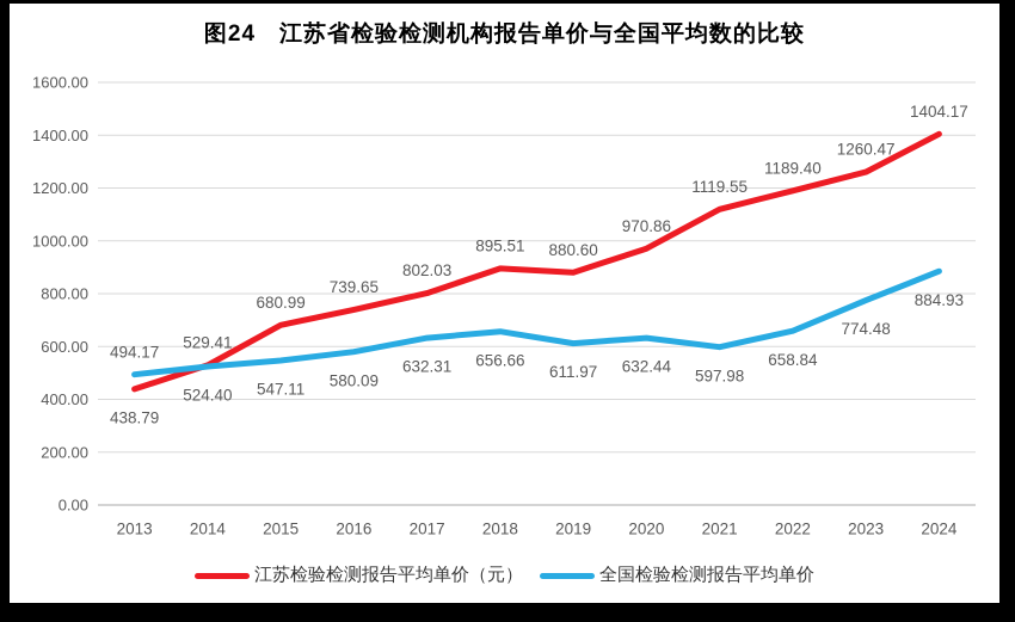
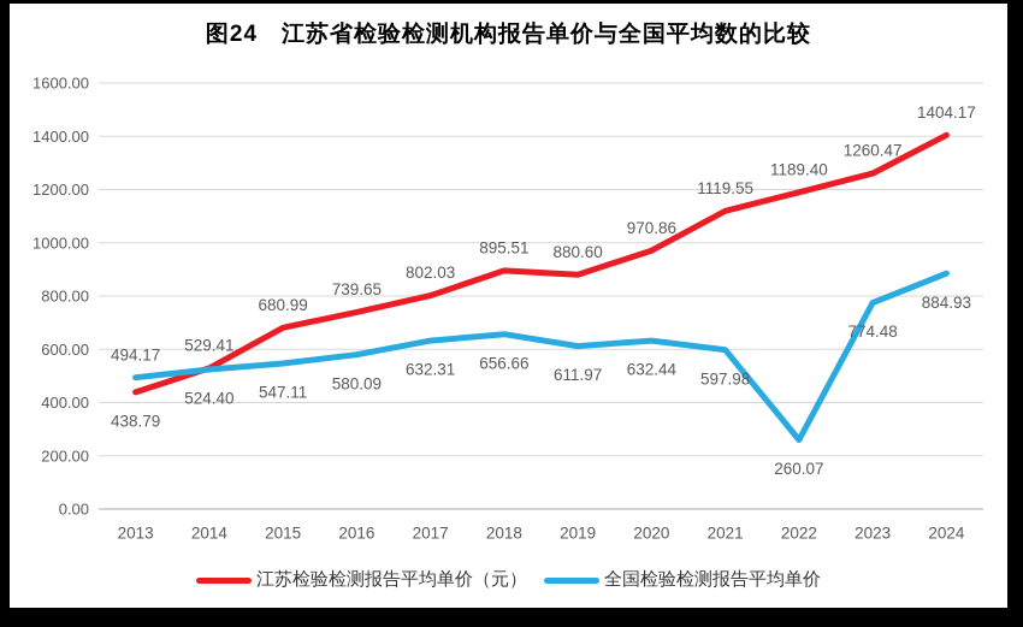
全国检验检测报告平均单价/2022: 658.84 -> 260.07
